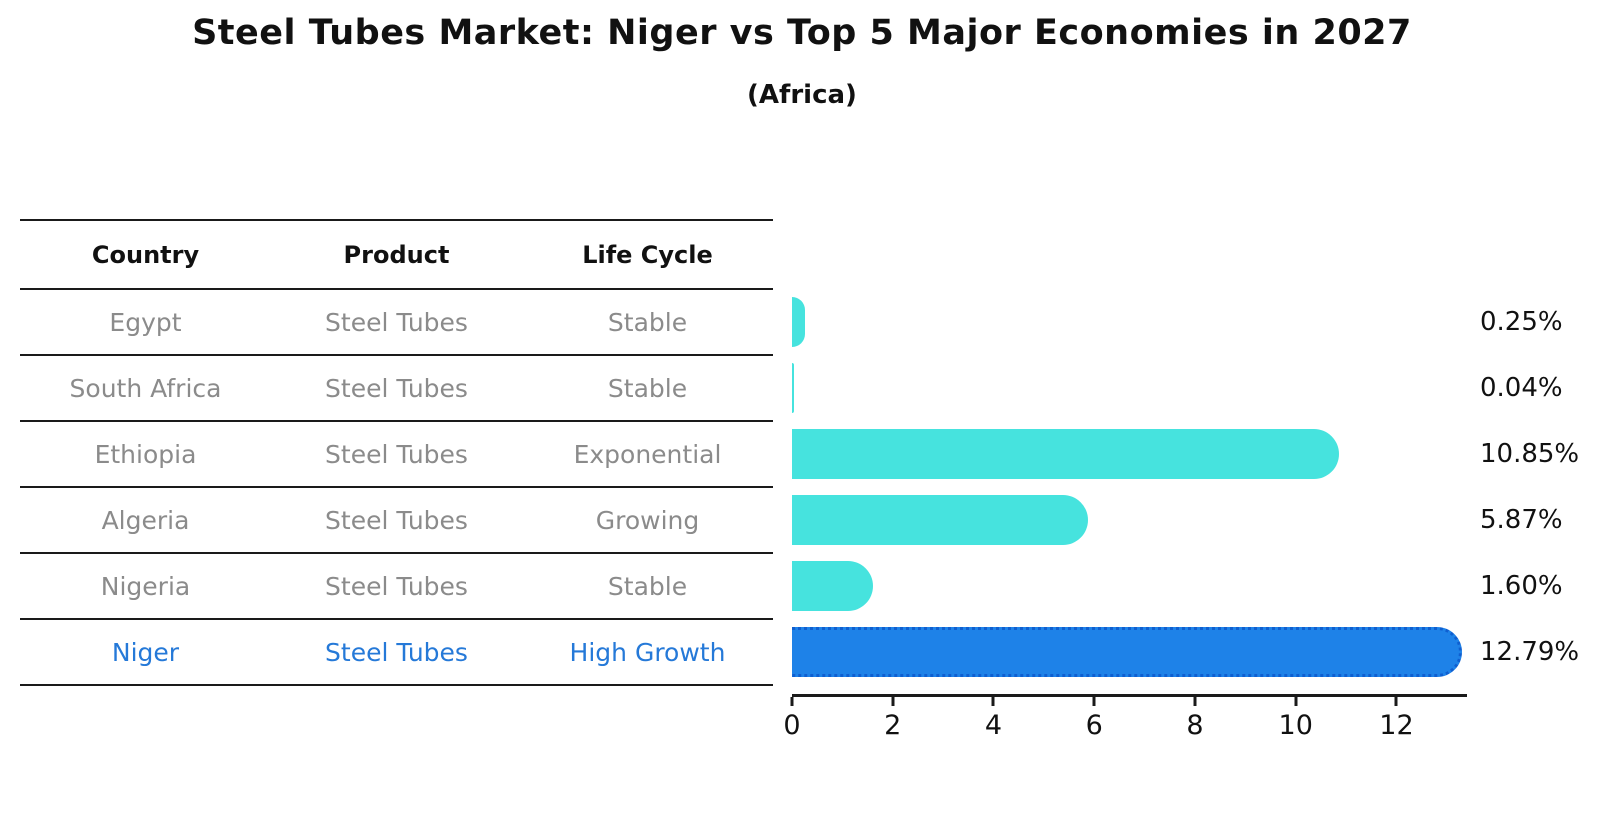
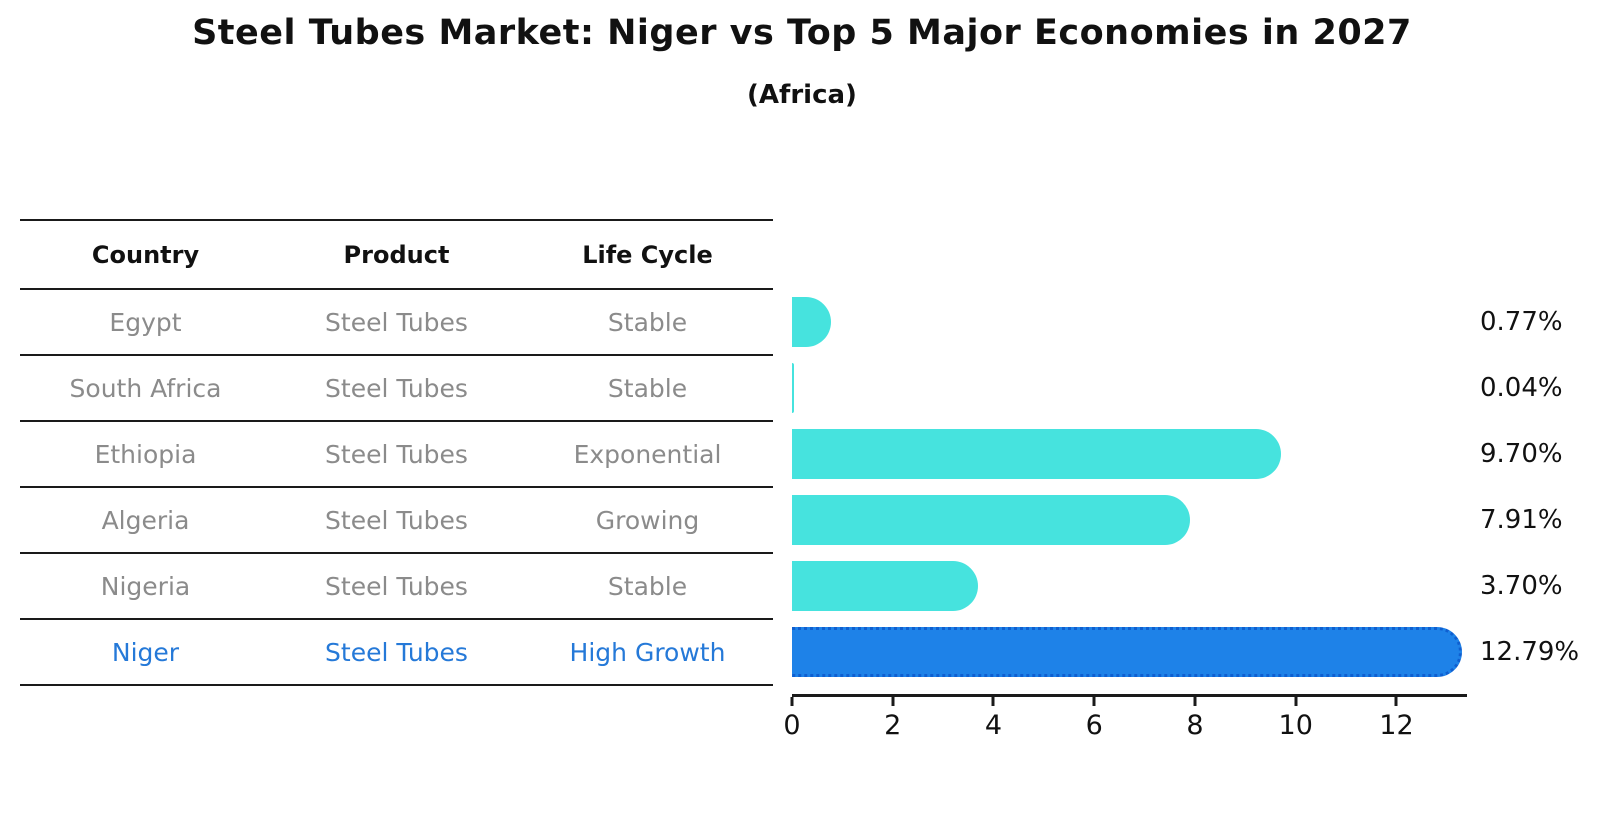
Egypt: 0.25% -> 0.77%
Ethiopia: 10.85% -> 9.70%
Algeria: 5.87% -> 7.91%
Nigeria: 1.60% -> 3.70%
